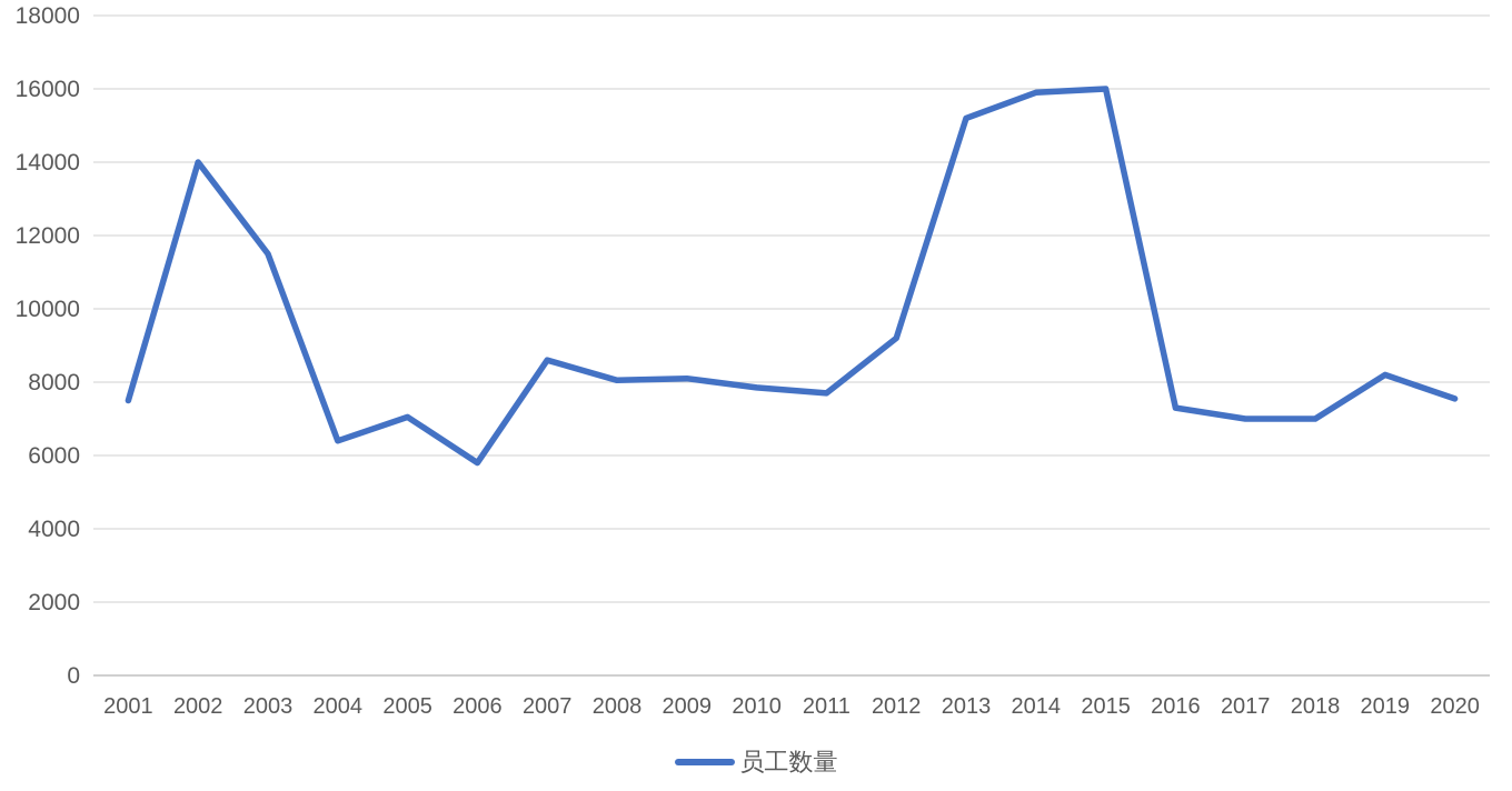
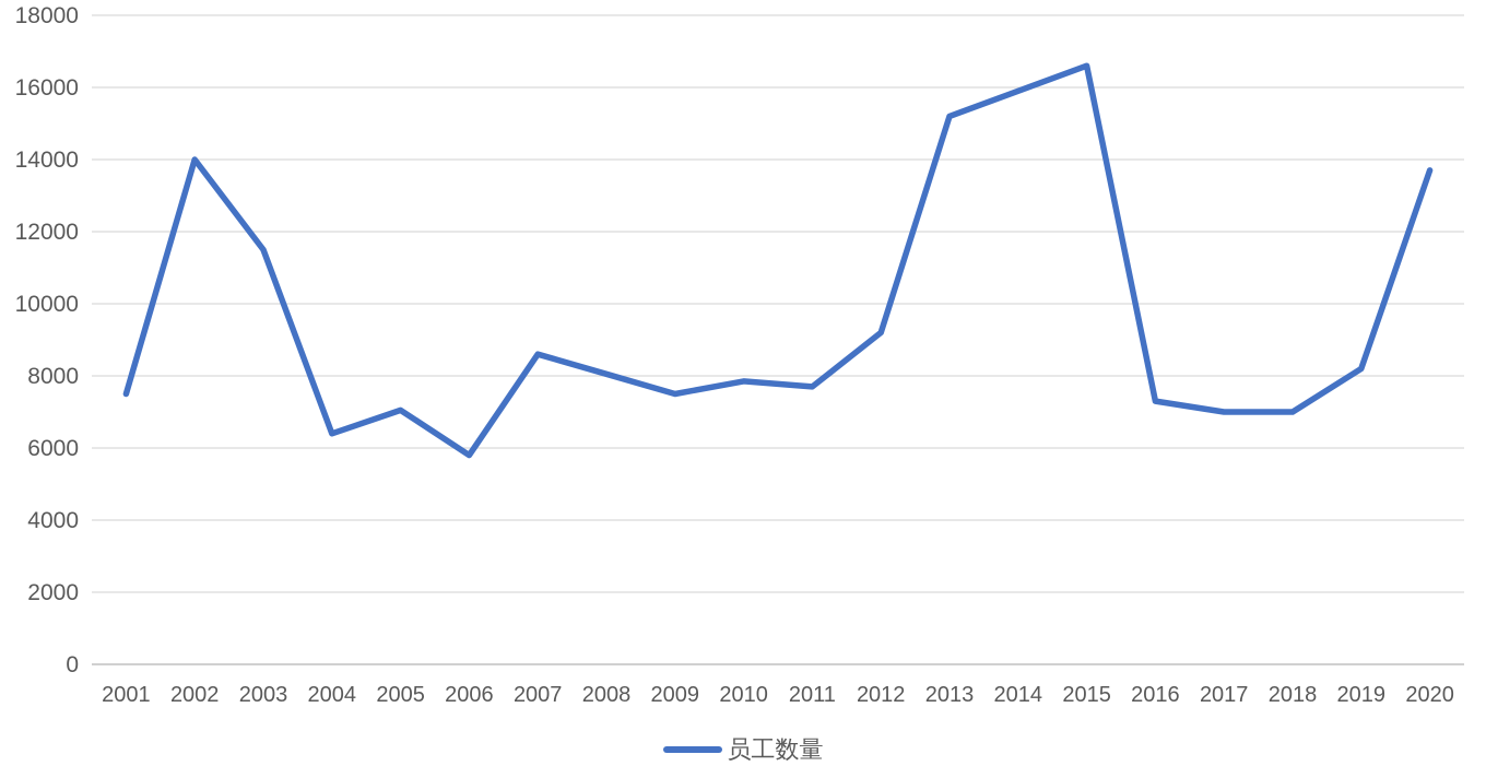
2009: 8100 -> 7500
2015: 16000 -> 16600
2020: 7600 -> 13700
